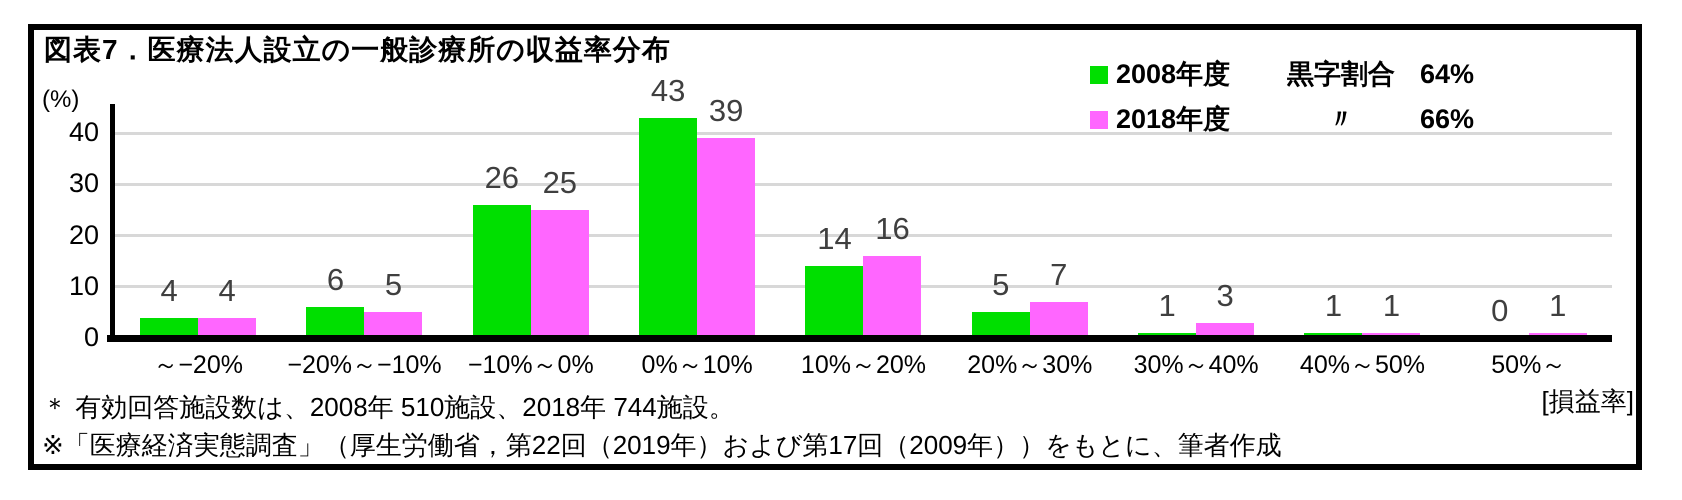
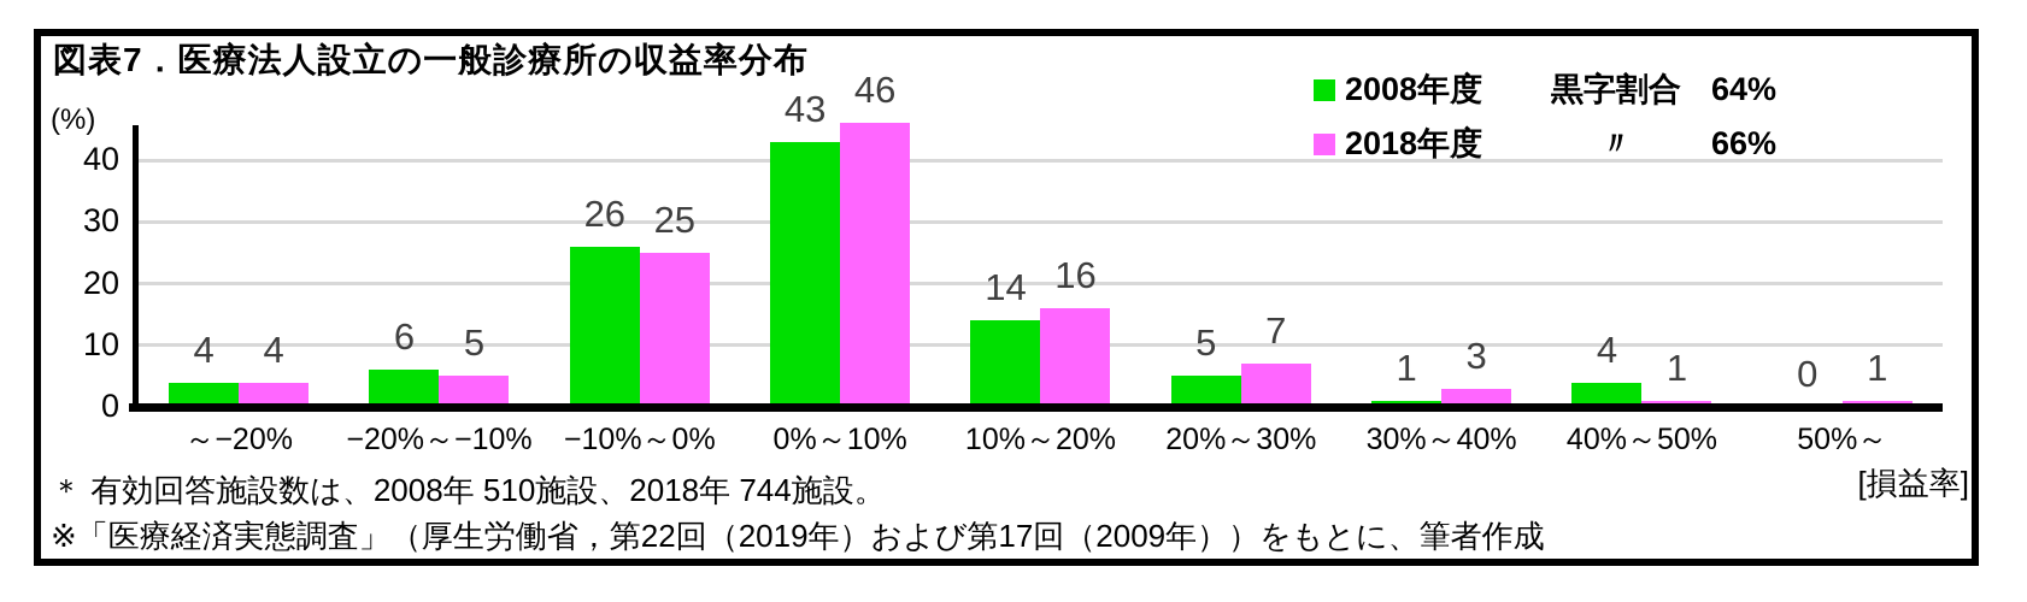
2018年度/0%～10%: 39 -> 46
2008年度/40%～50%: 1 -> 4
